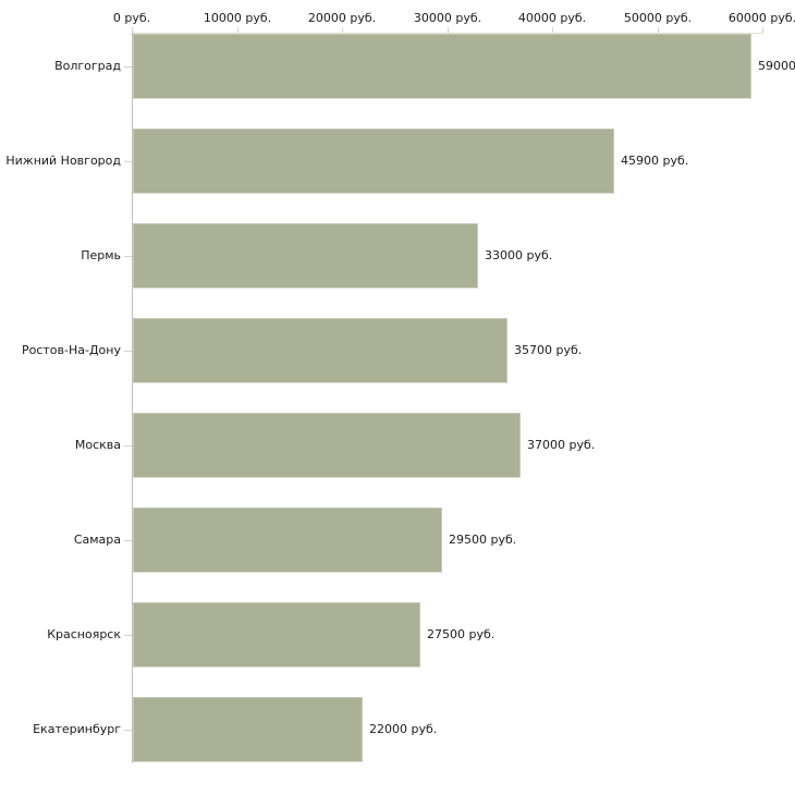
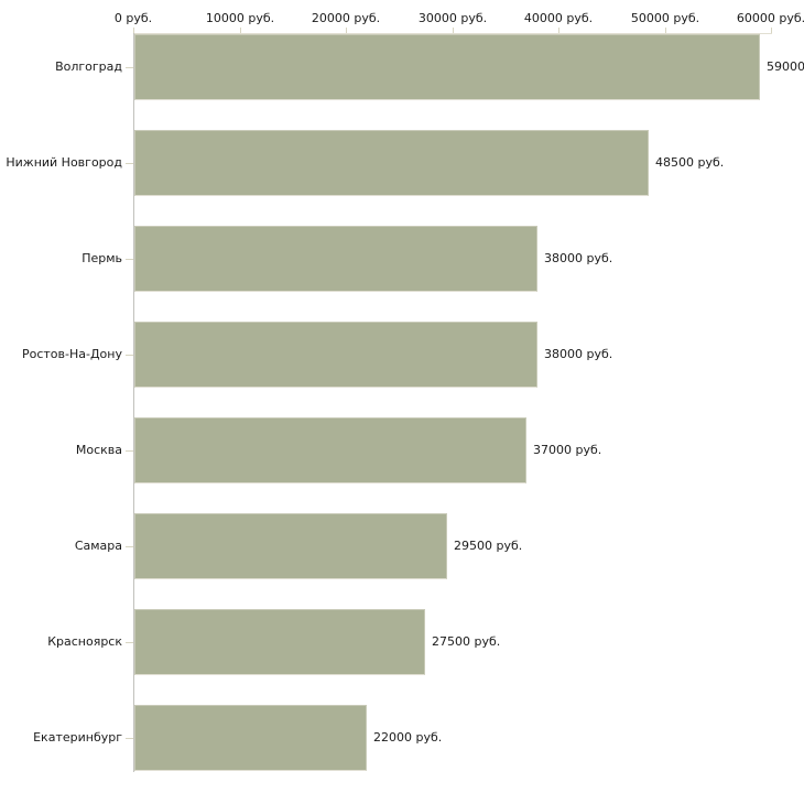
Нижний Новгород: 45900 -> 48500
Пермь: 33000 -> 38000
Ростов-На-Дону: 35700 -> 38000
